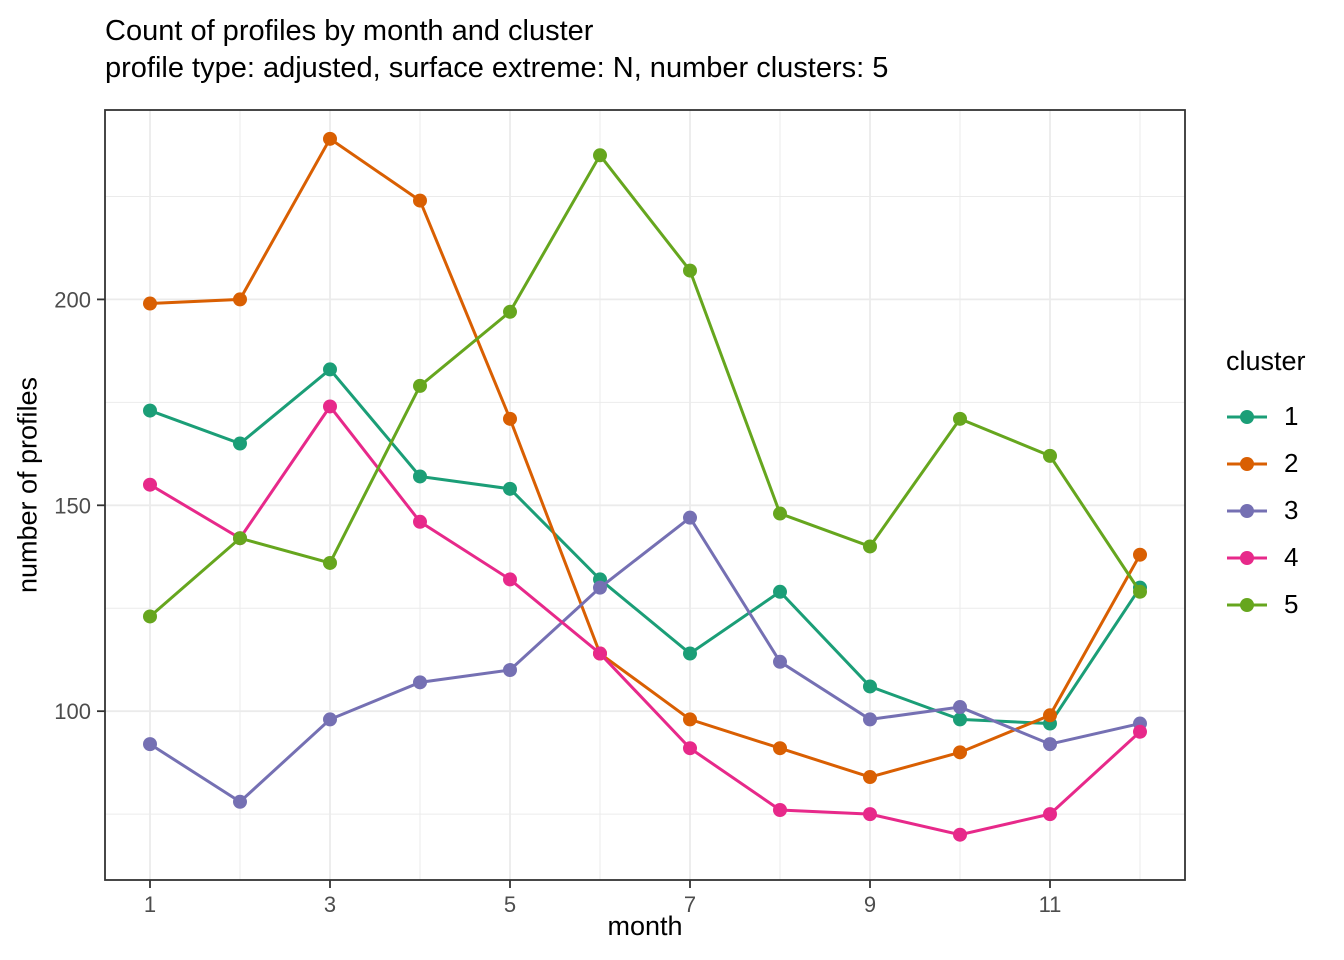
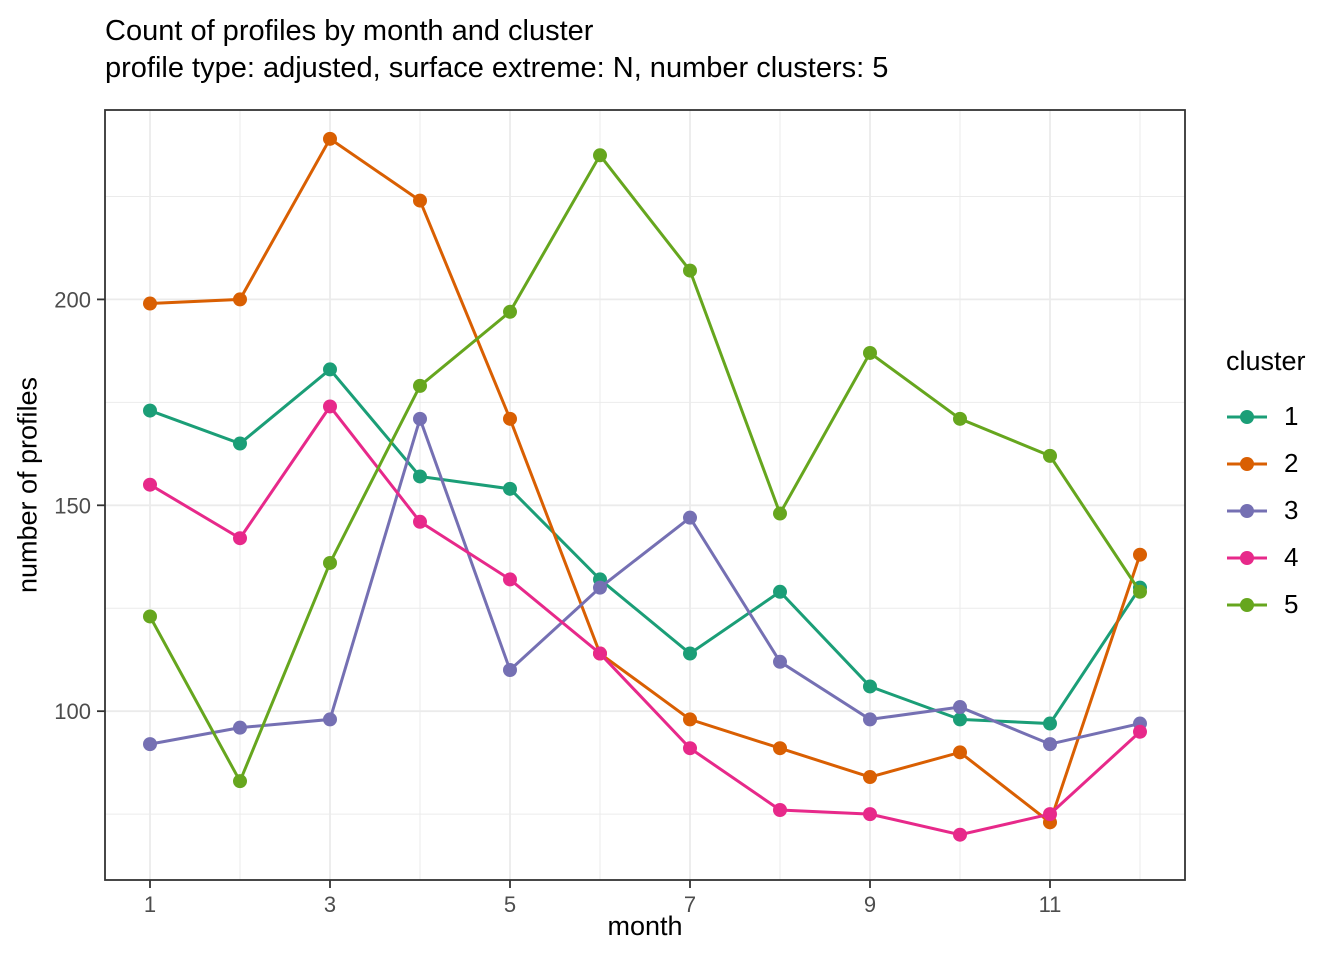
3/2: 78 -> 96
5/2: 142 -> 83
3/4: 107 -> 171
5/9: 140 -> 187
2/11: 99 -> 73
